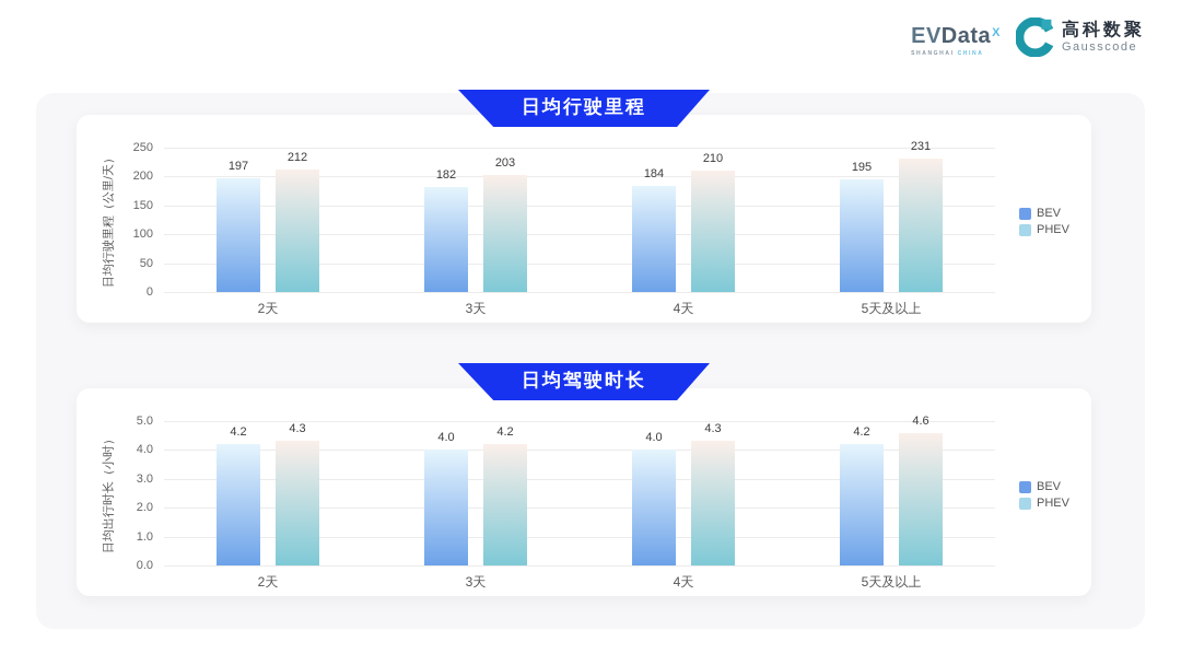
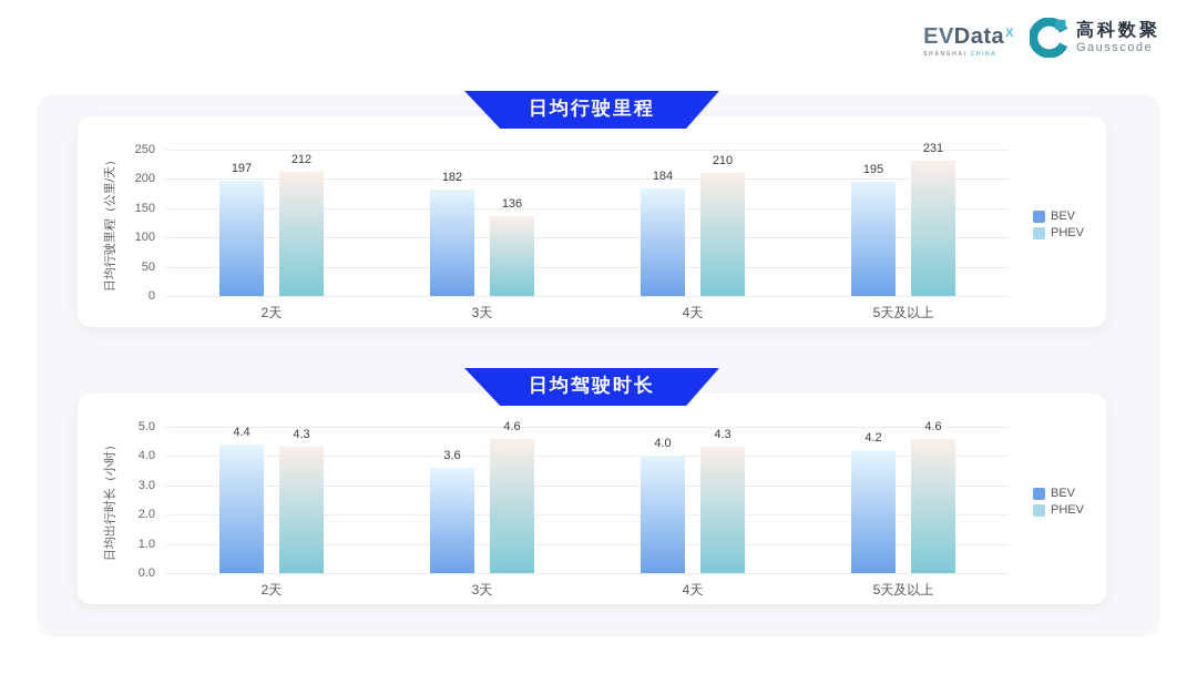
日均行驶里程/PHEV/3天: 203 -> 136
日均驾驶时长/BEV/2天: 4.2 -> 4.4
日均驾驶时长/BEV/3天: 4.0 -> 3.6
日均驾驶时长/PHEV/3天: 4.2 -> 4.6
